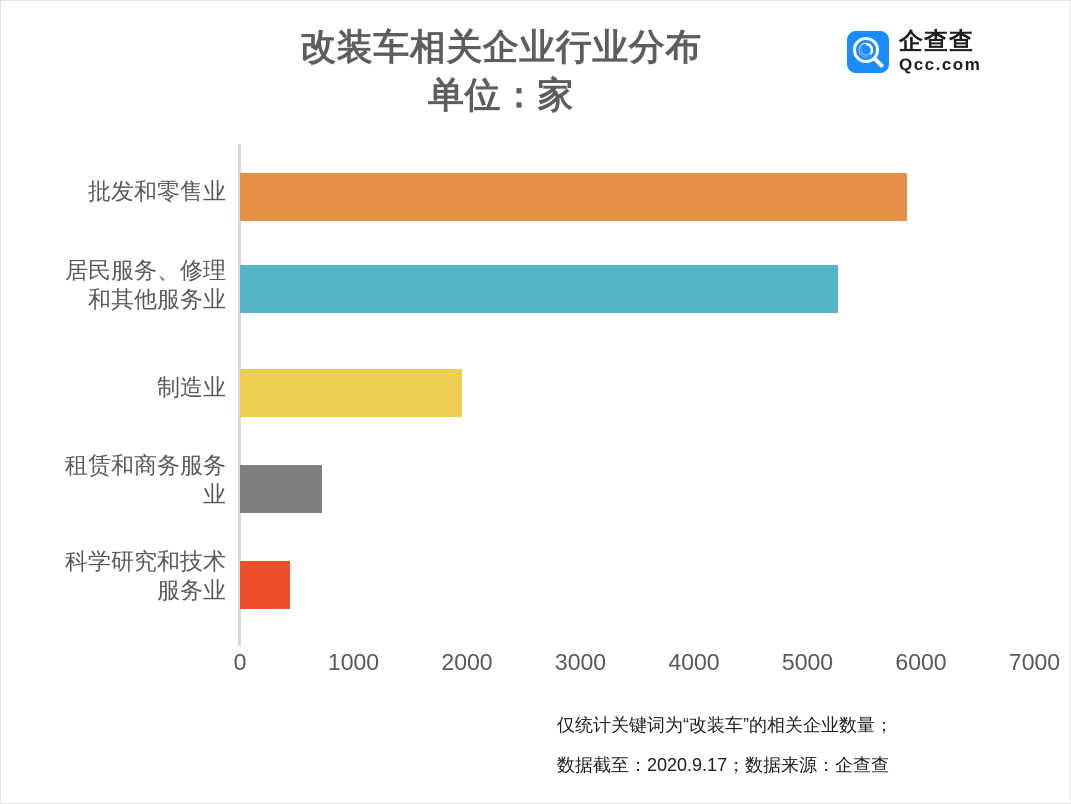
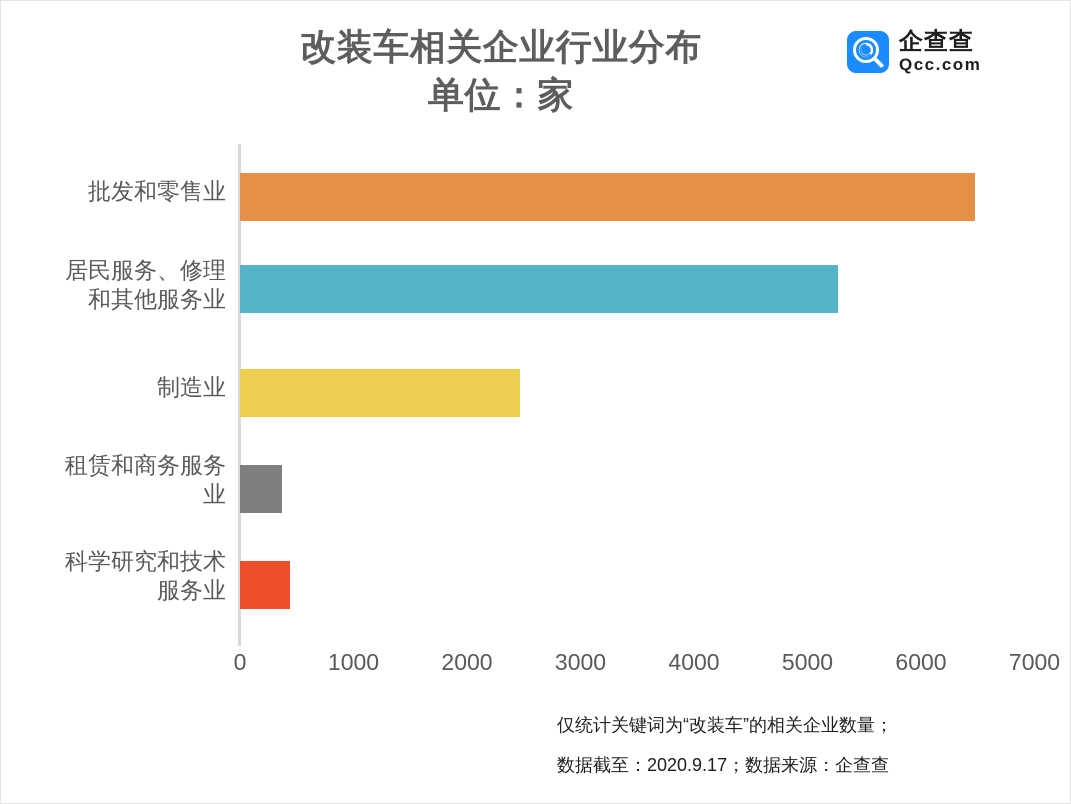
批发和零售业: 5880 -> 6480
制造业: 1960 -> 2470
租赁和商务服务 业: 720 -> 370
